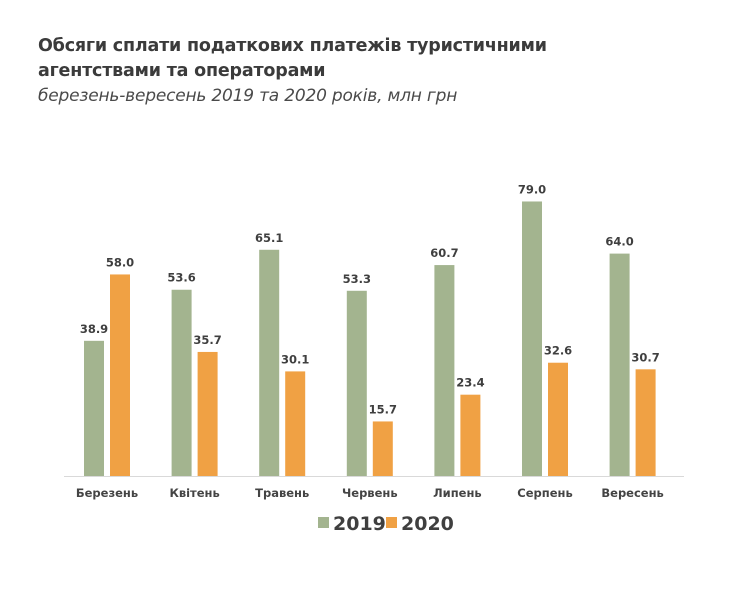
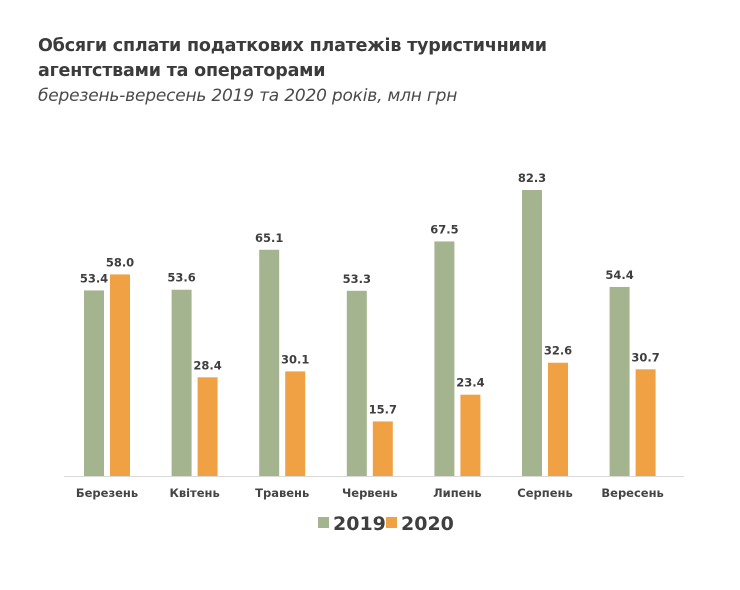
2019/Березень: 38.9 -> 53.4
2020/Квітень: 35.7 -> 28.4
2019/Липень: 60.7 -> 67.5
2019/Серпень: 79.0 -> 82.3
2019/Вересень: 64.0 -> 54.4
